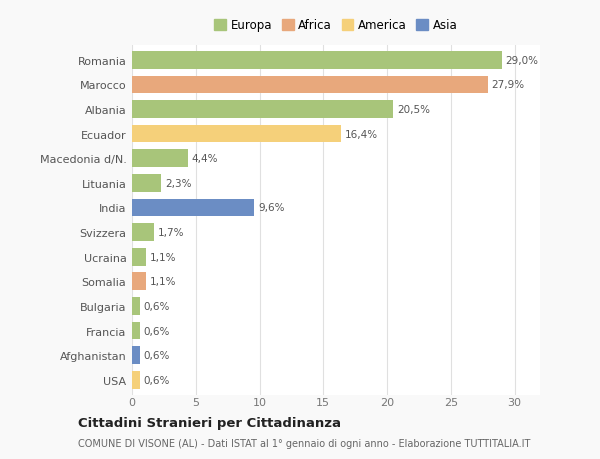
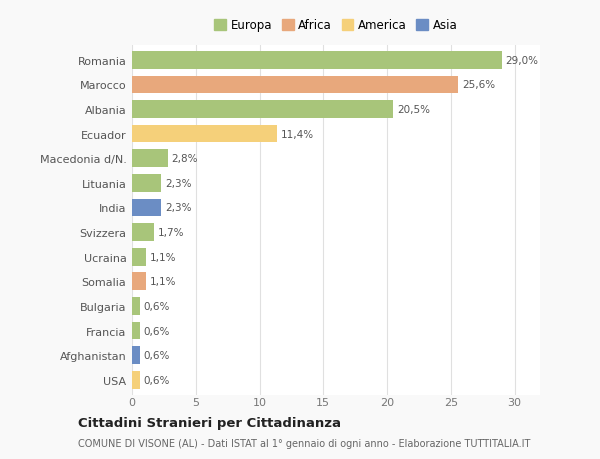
Marocco: 27,9% -> 25,6%
Ecuador: 16,4% -> 11,4%
Macedonia d/N.: 4,4% -> 2,8%
India: 9,6% -> 2,3%
